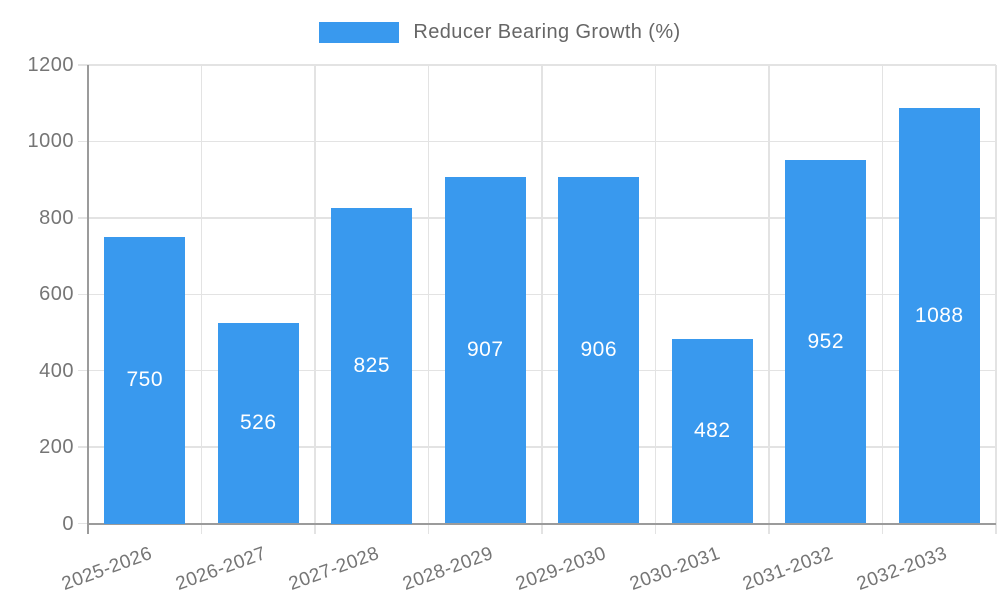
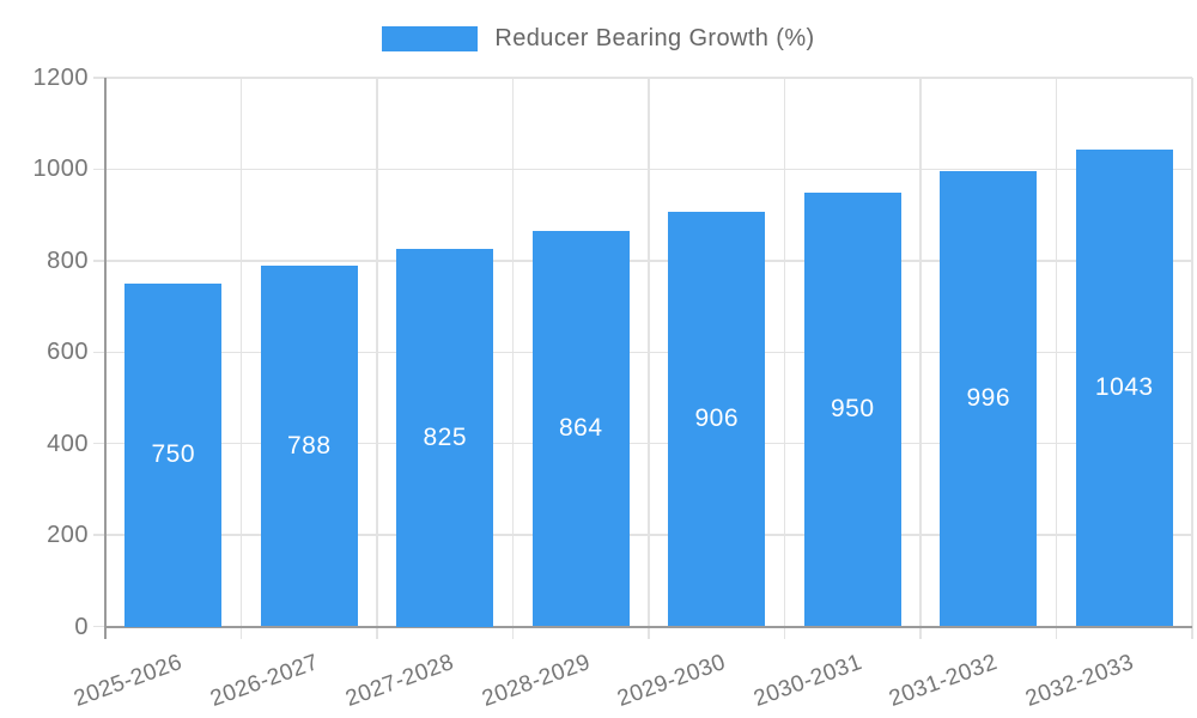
2026-2027: 526 -> 788
2028-2029: 907 -> 864
2030-2031: 482 -> 950
2031-2032: 952 -> 996
2032-2033: 1088 -> 1043
